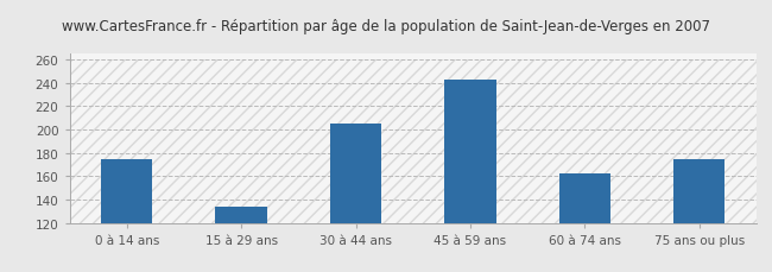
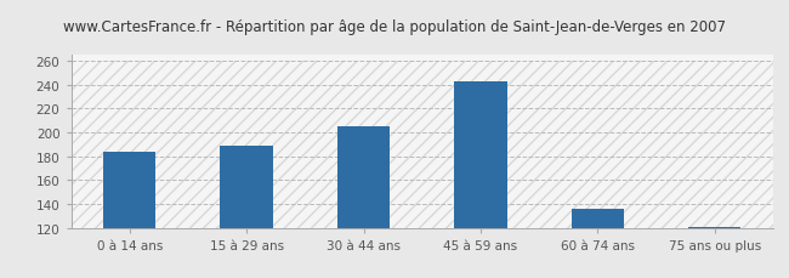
0 à 14 ans: 174 -> 184
15 à 29 ans: 134 -> 189
60 à 74 ans: 162 -> 136
75 ans ou plus: 174 -> 121
